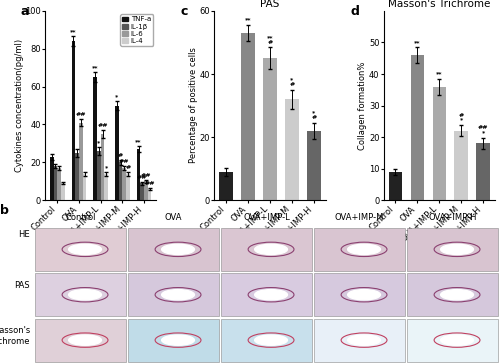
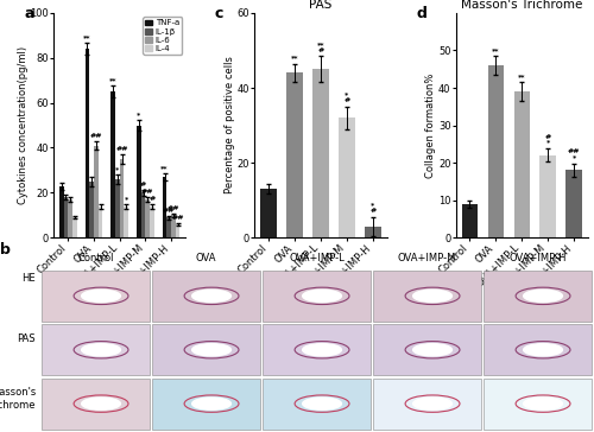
PAS/Control: 9 -> 13
PAS/OVA: 53 -> 44
PAS/OVA+IMP-H: 22 -> 3
OVA+IMP-L: 36 -> 39
